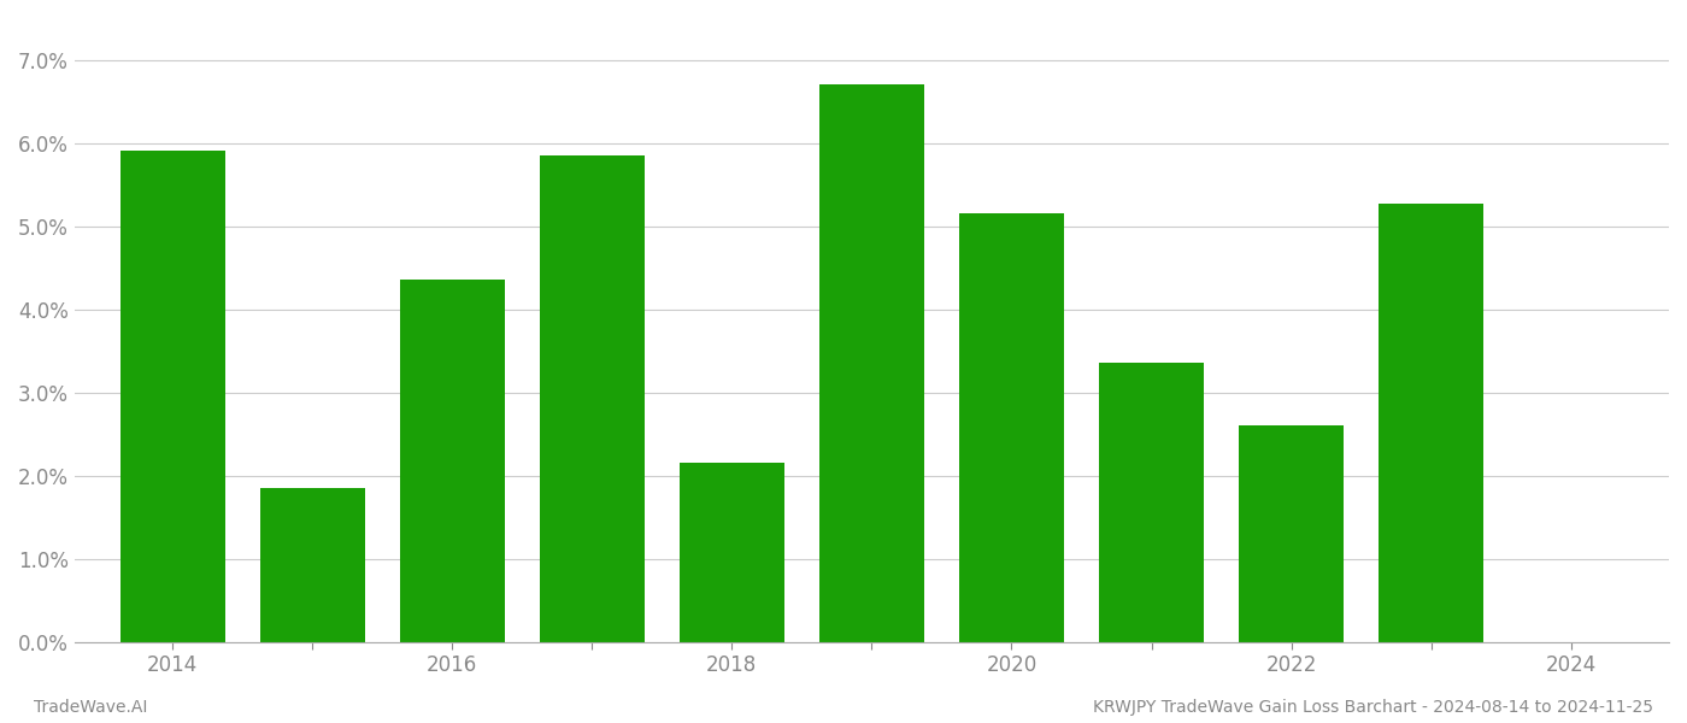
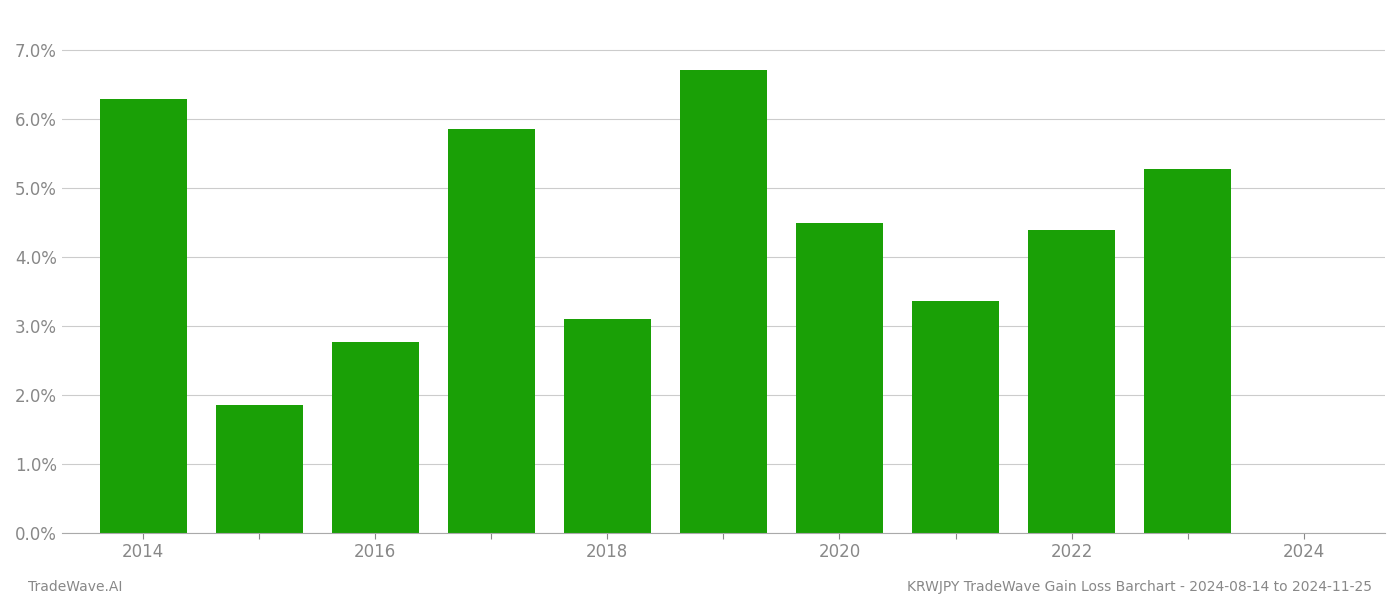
2014: 5.90% -> 6.28%
2016: 4.35% -> 2.76%
2018: 2.15% -> 3.10%
2020: 5.15% -> 4.48%
2022: 2.60% -> 4.38%
